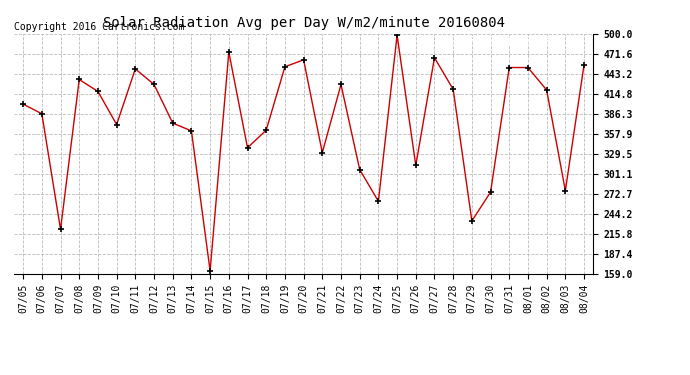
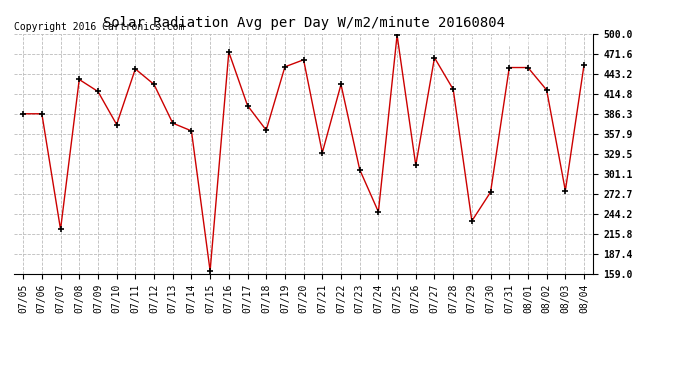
07/05: 400 -> 386
07/17: 338 -> 398
07/24: 262 -> 247
